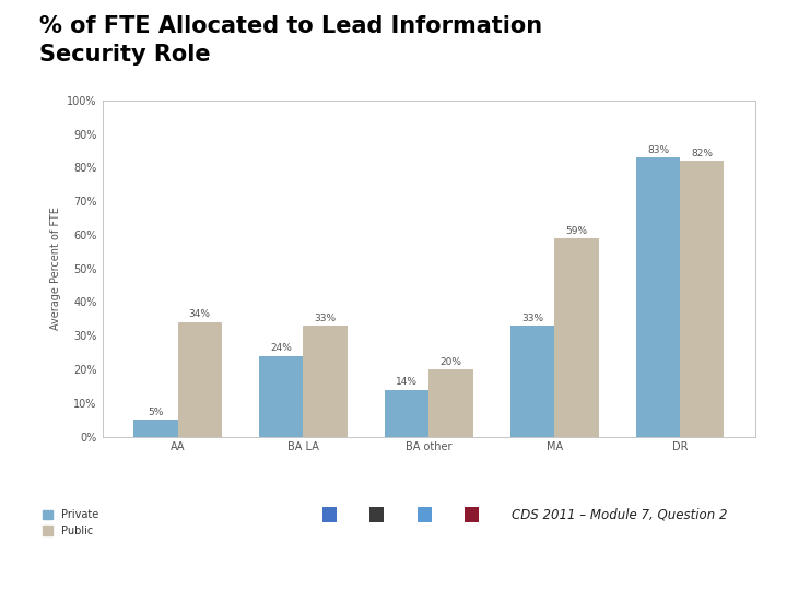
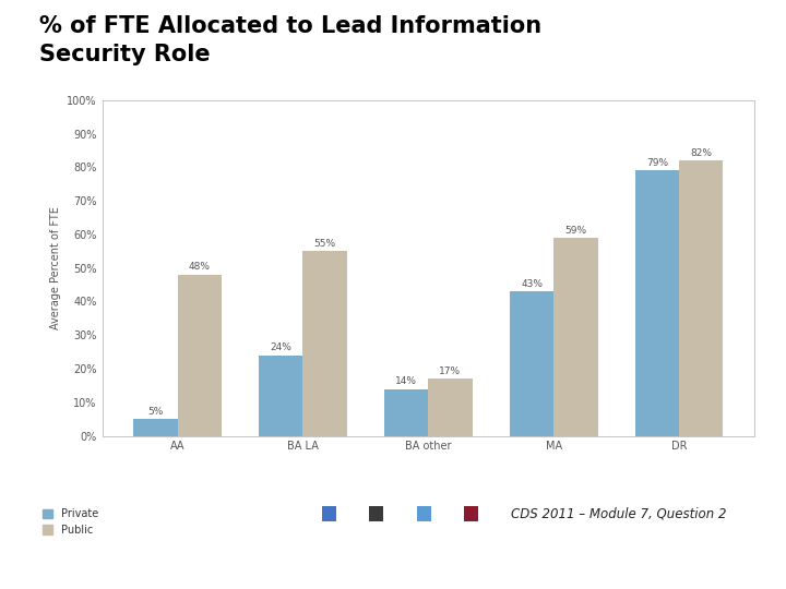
Public/AA: 34% -> 48%
Public/BA LA: 33% -> 55%
Public/BA other: 20% -> 17%
Private/MA: 33% -> 43%
Private/DR: 83% -> 79%
